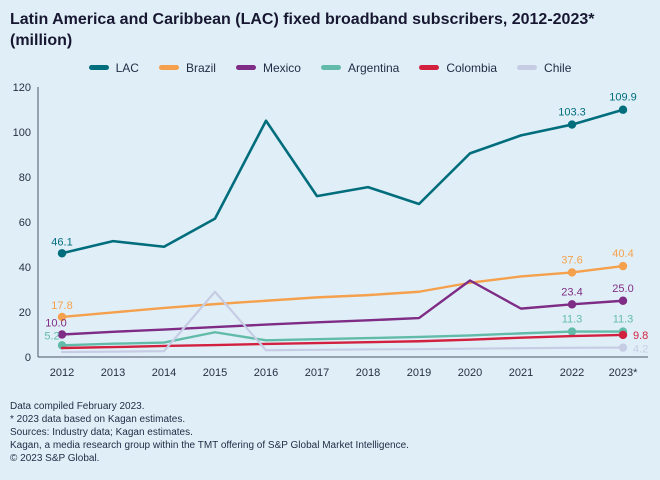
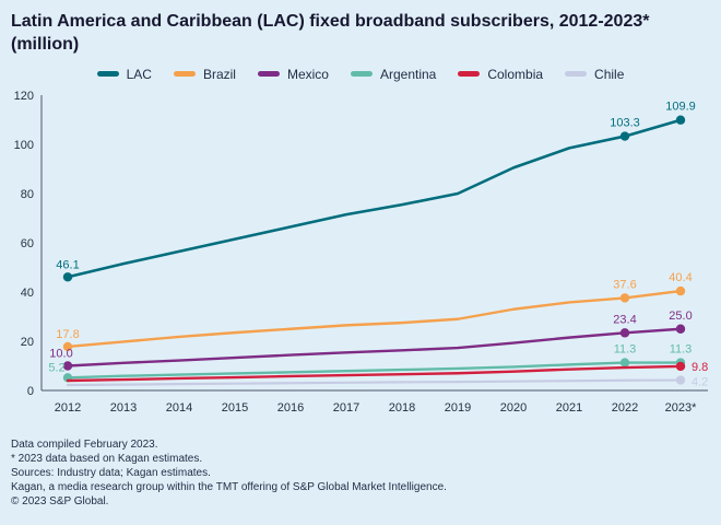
LAC/2014: 49 -> 56
Argentina/2015: 11 -> 7
Chile/2015: 29 -> 3
LAC/2016: 105 -> 66
LAC/2019: 68 -> 80
Mexico/2020: 34 -> 19
